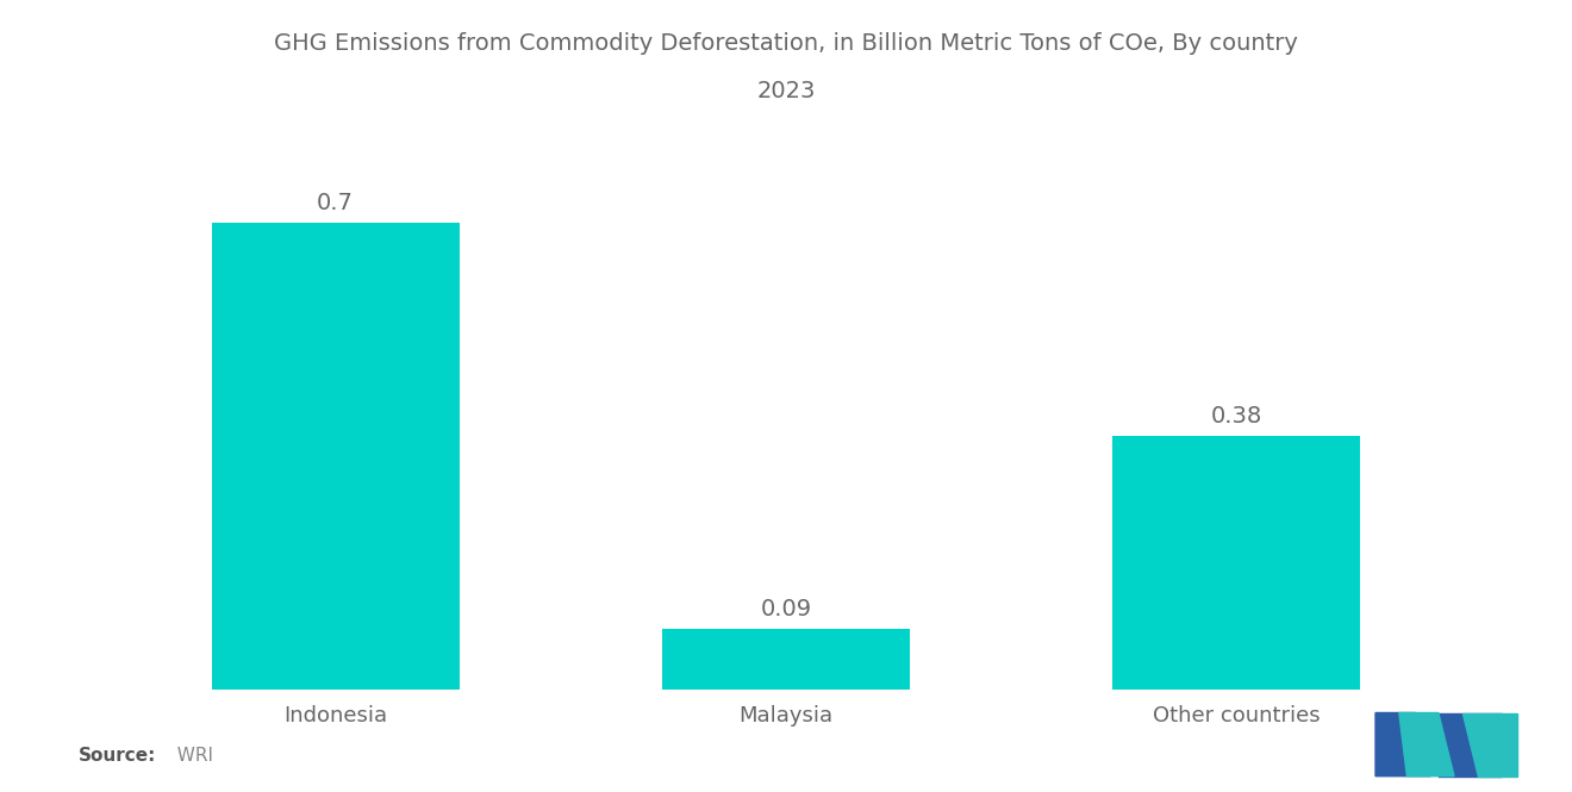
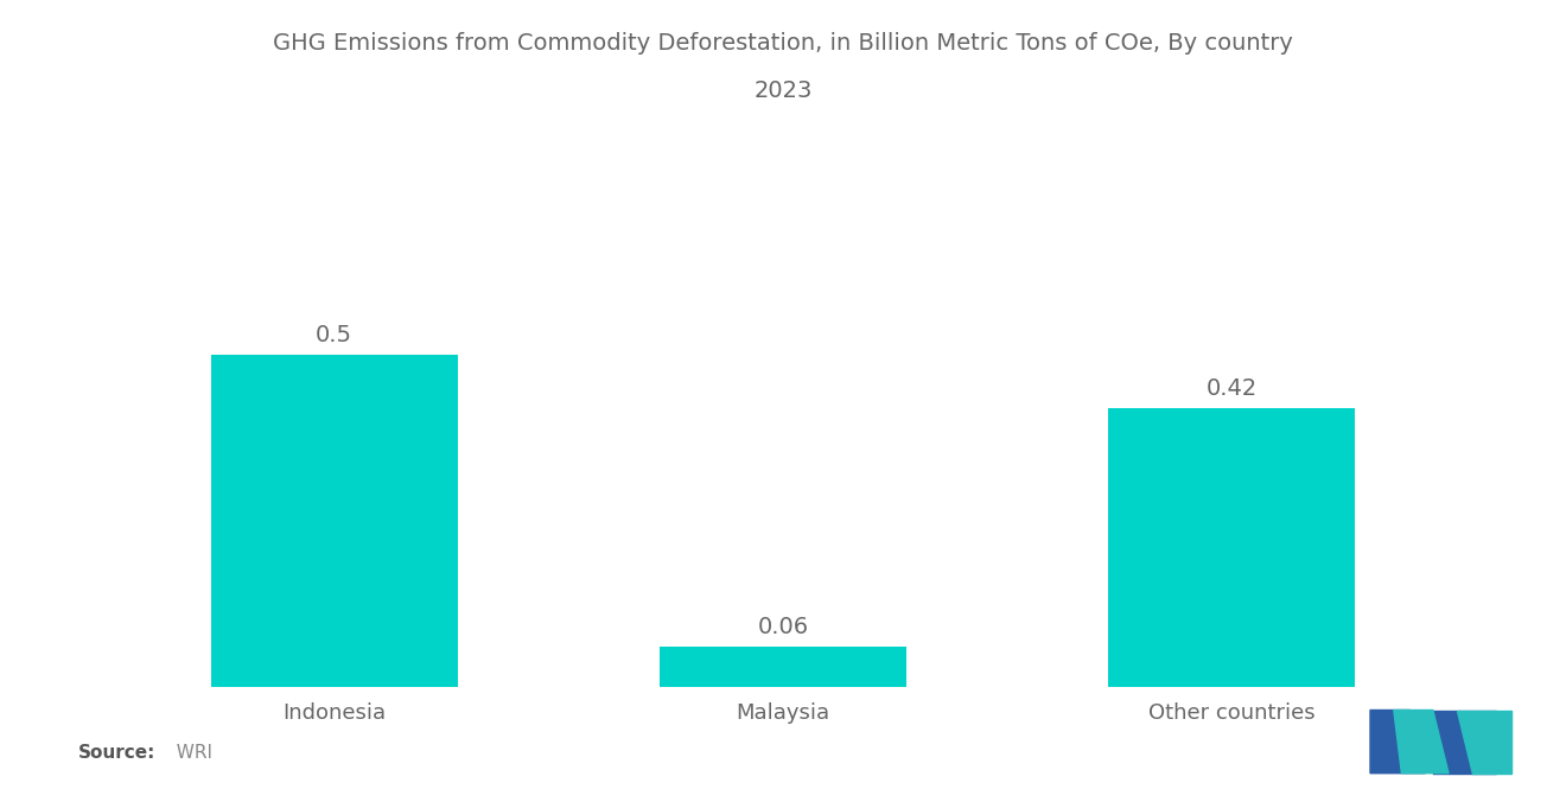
Indonesia: 0.7 -> 0.5
Malaysia: 0.09 -> 0.06
Other countries: 0.38 -> 0.42
